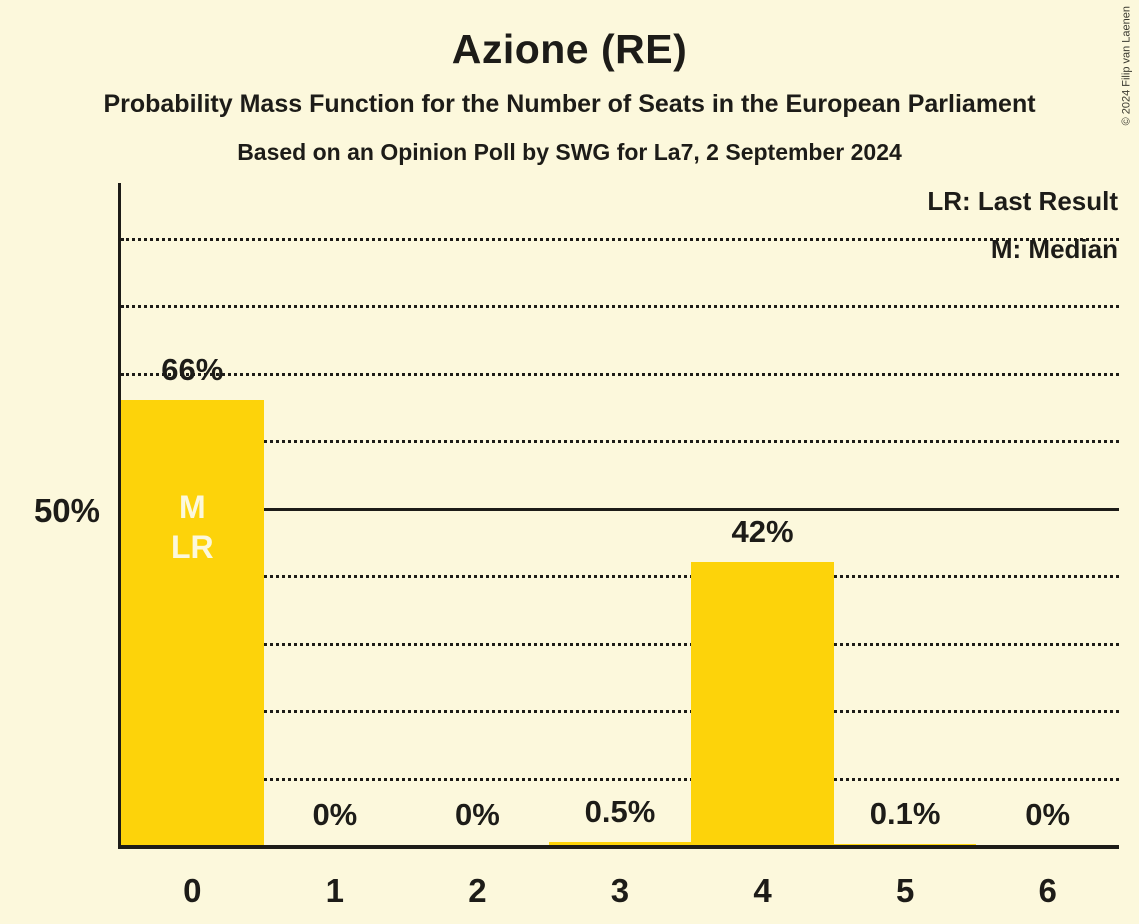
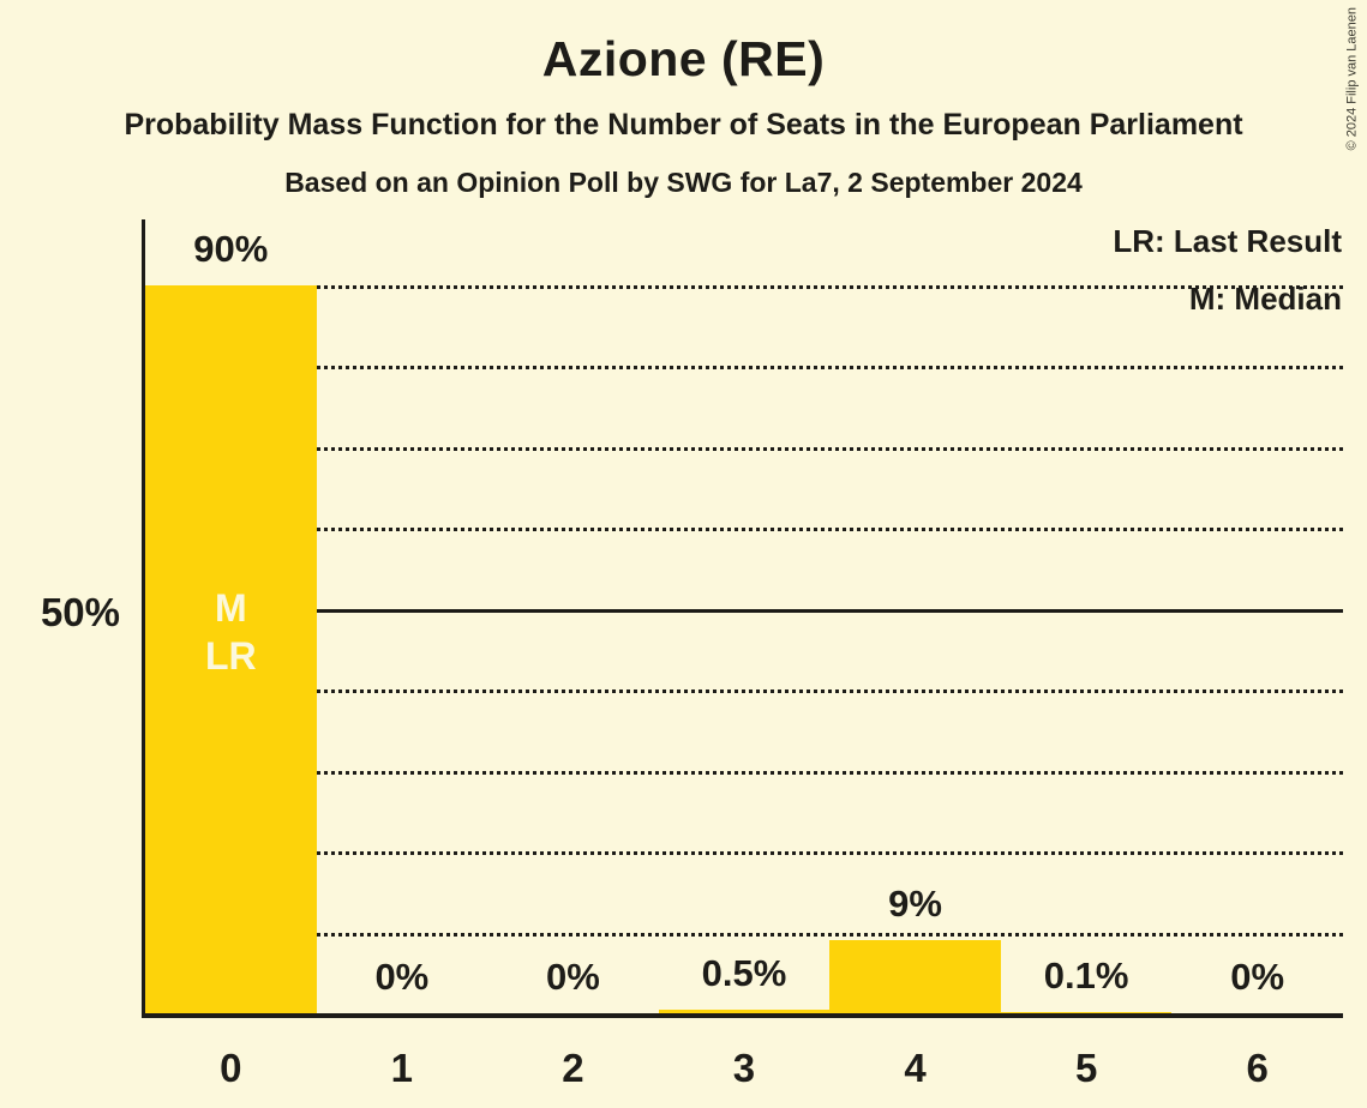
0: 66% -> 90%
4: 42% -> 9%
